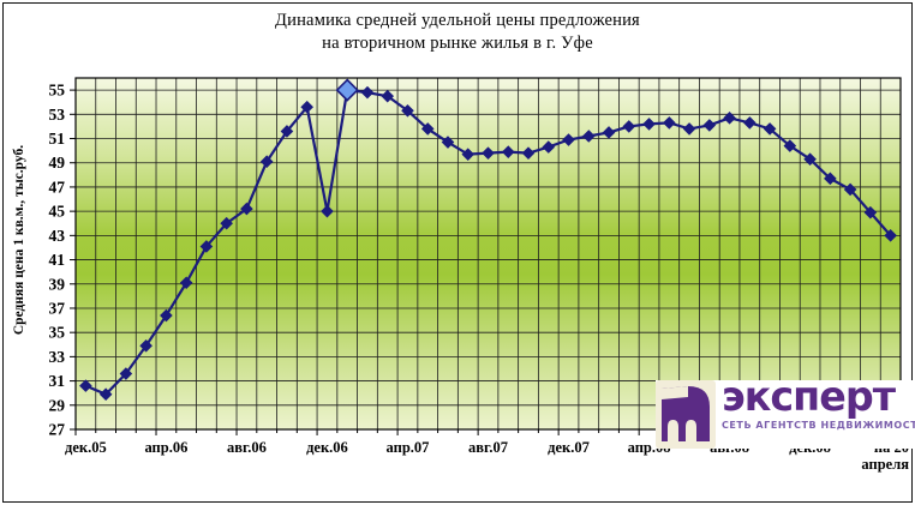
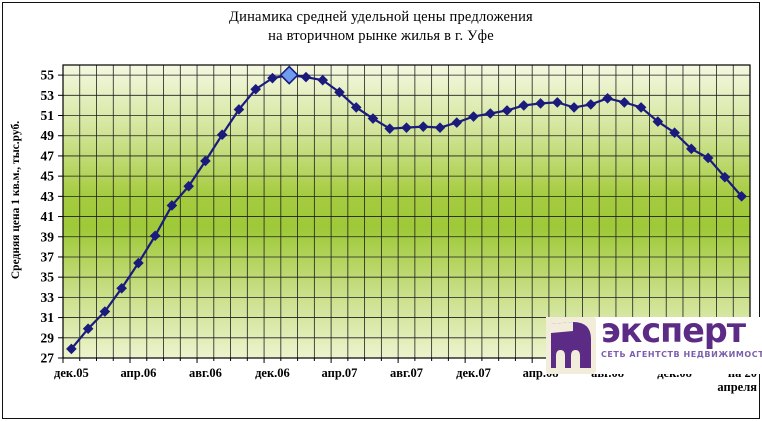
дек.05: 30.6 -> 27.9
авг.06: 45.2 -> 46.5
дек.06: 45.0 -> 54.7
